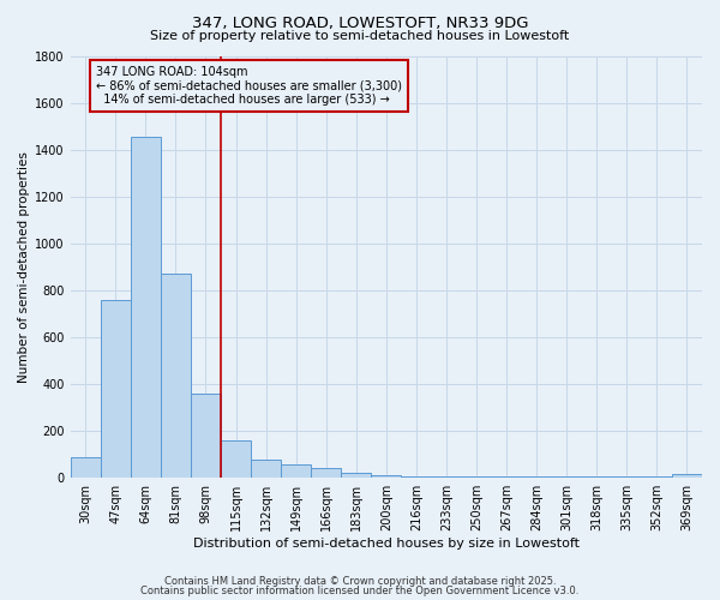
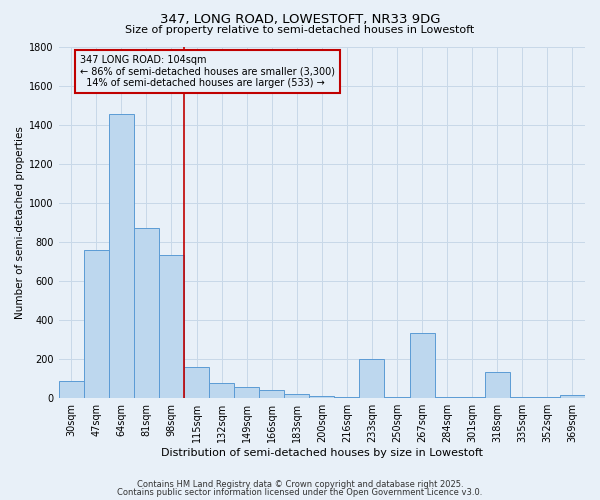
98sqm: 360 -> 730
233sqm: 0 -> 200
267sqm: 0 -> 330
318sqm: 0 -> 130
